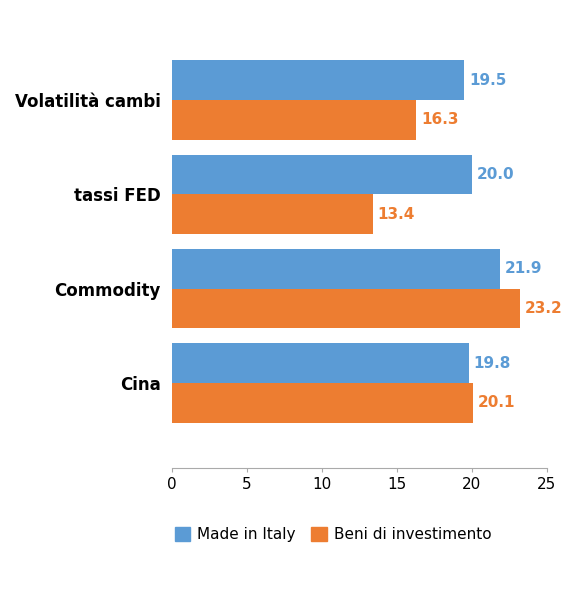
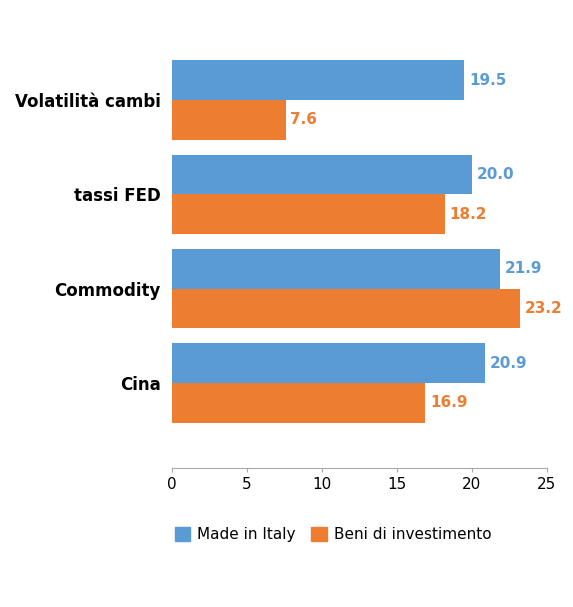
Beni di investimento/Volatilità cambi: 16.3 -> 7.6
Beni di investimento/tassi FED: 13.4 -> 18.2
Made in Italy/Cina: 19.8 -> 20.9
Beni di investimento/Cina: 20.1 -> 16.9
